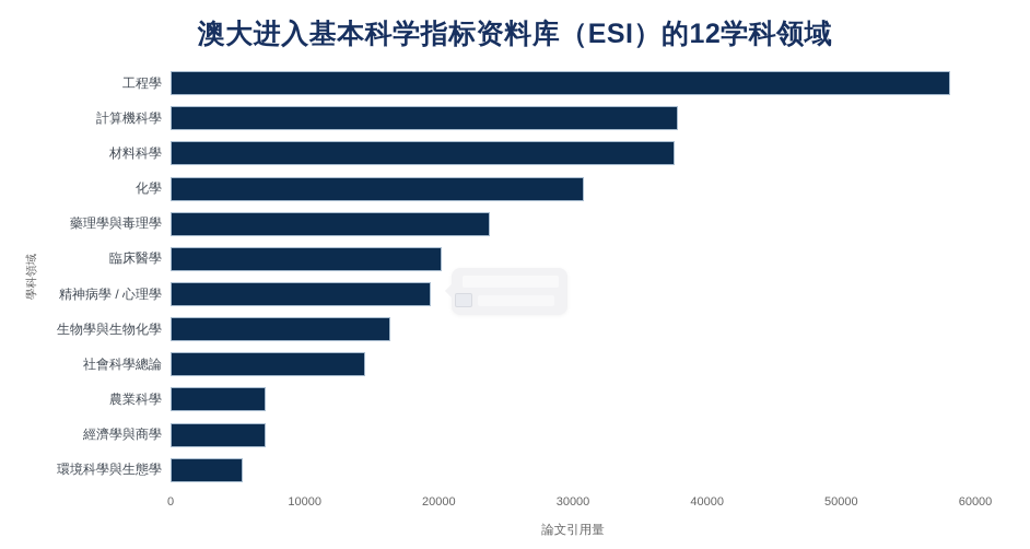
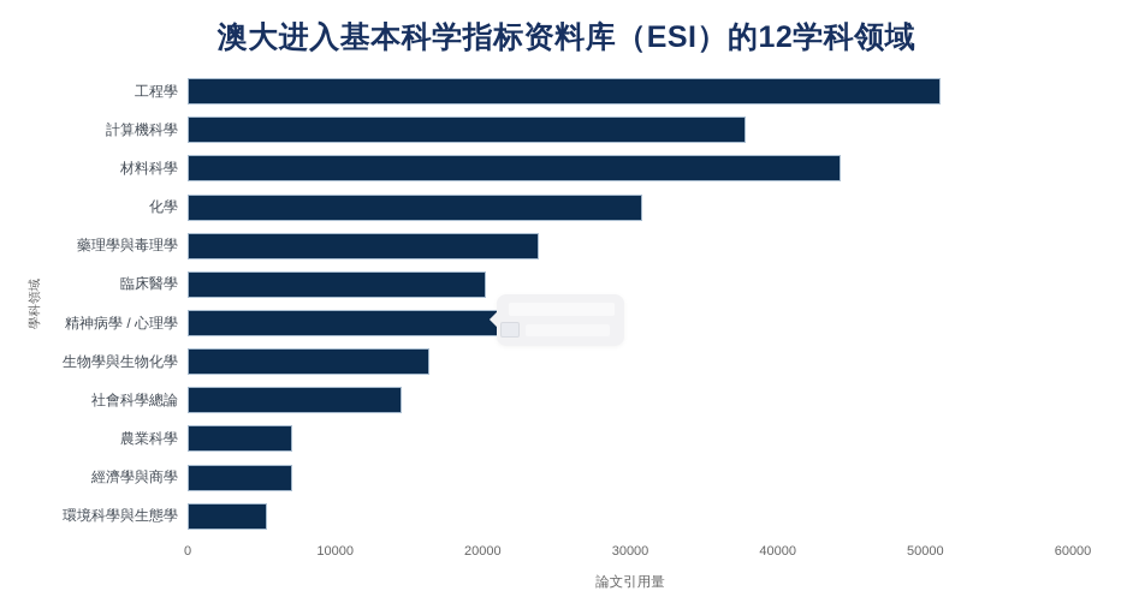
工程學: 58100 -> 51000
材料科學: 37600 -> 44300
精神病學 / 心理學: 19400 -> 24600
